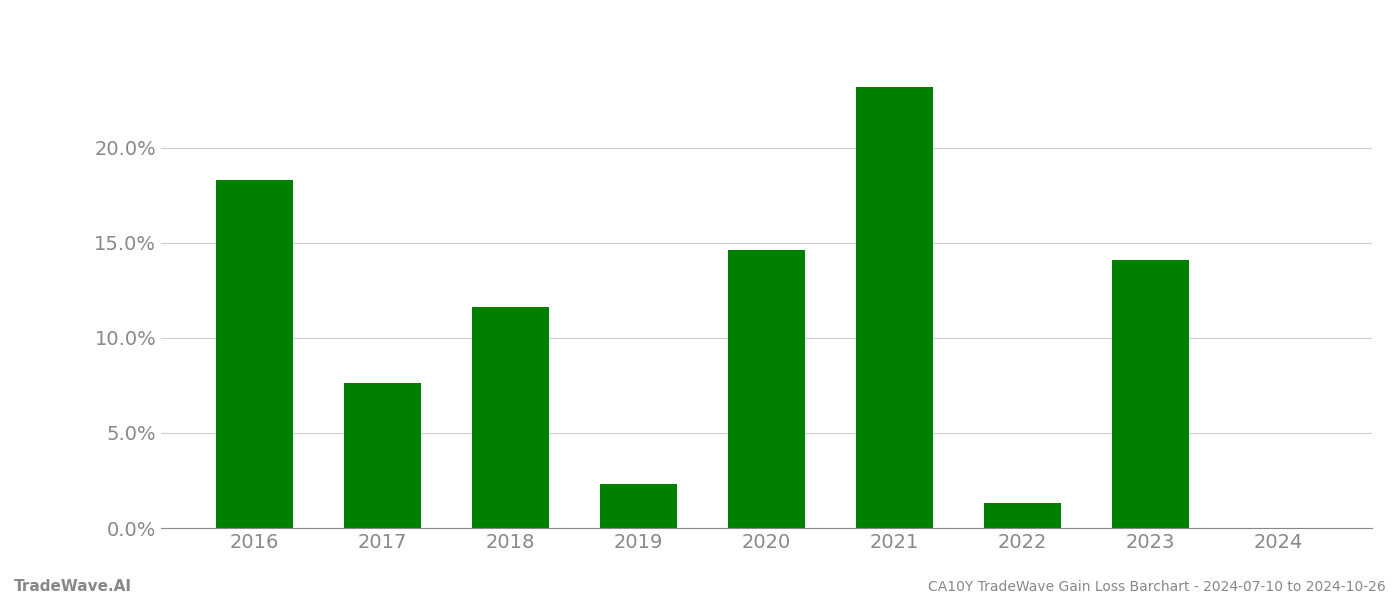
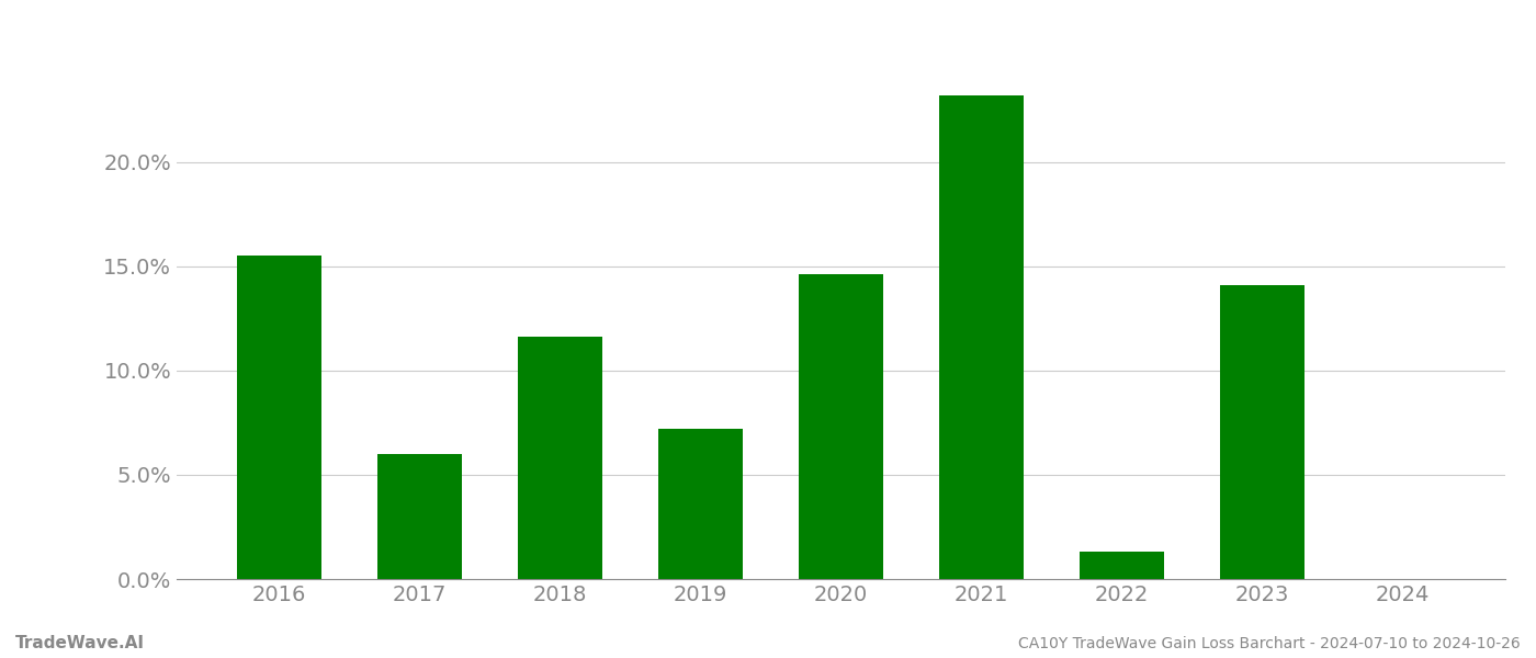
2016: 18.3% -> 15.5%
2017: 7.6% -> 6.0%
2019: 2.3% -> 7.2%
